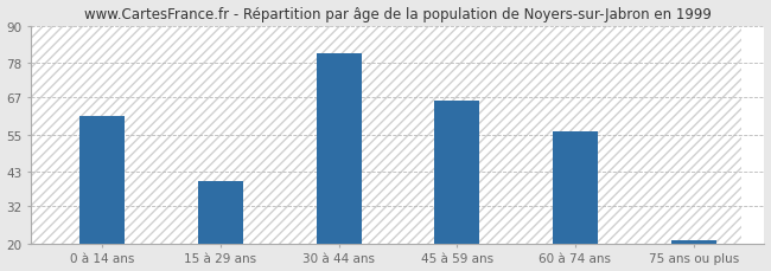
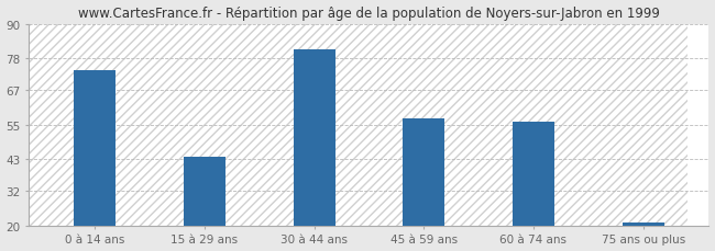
0 à 14 ans: 61 -> 74
15 à 29 ans: 40 -> 44
45 à 59 ans: 66 -> 57
